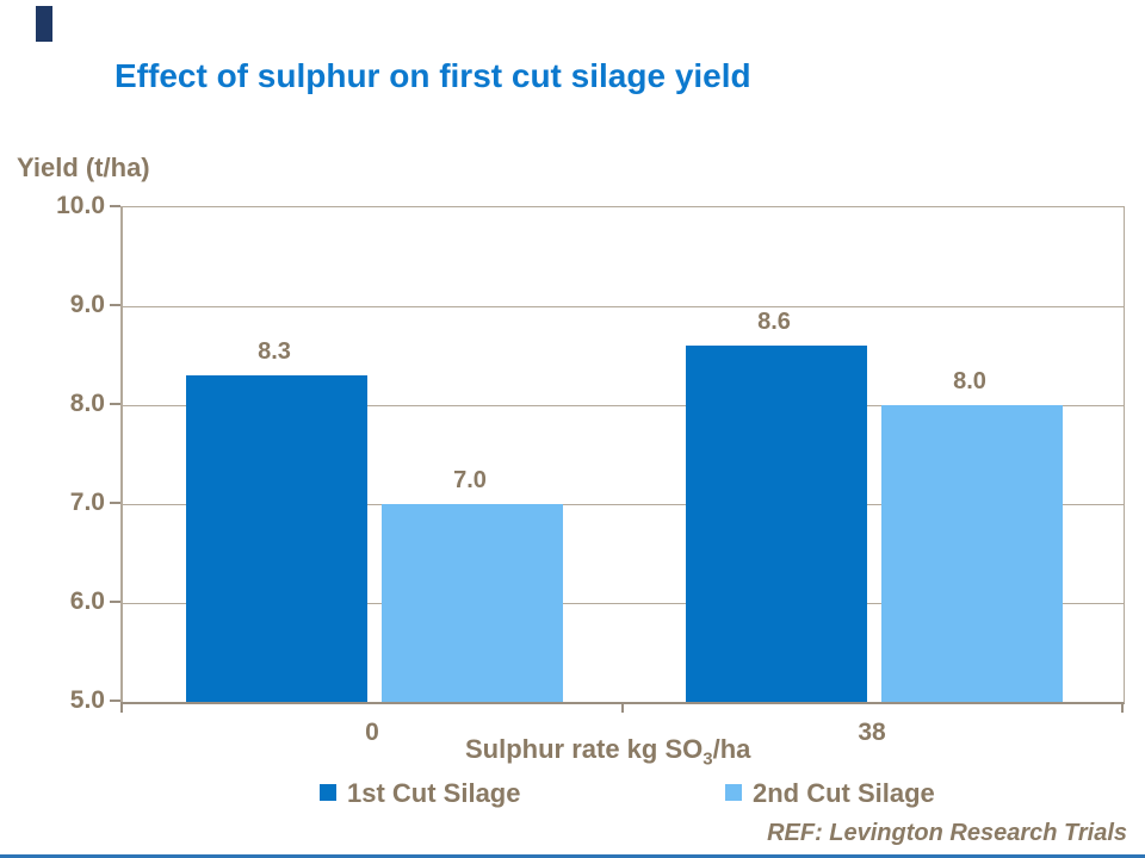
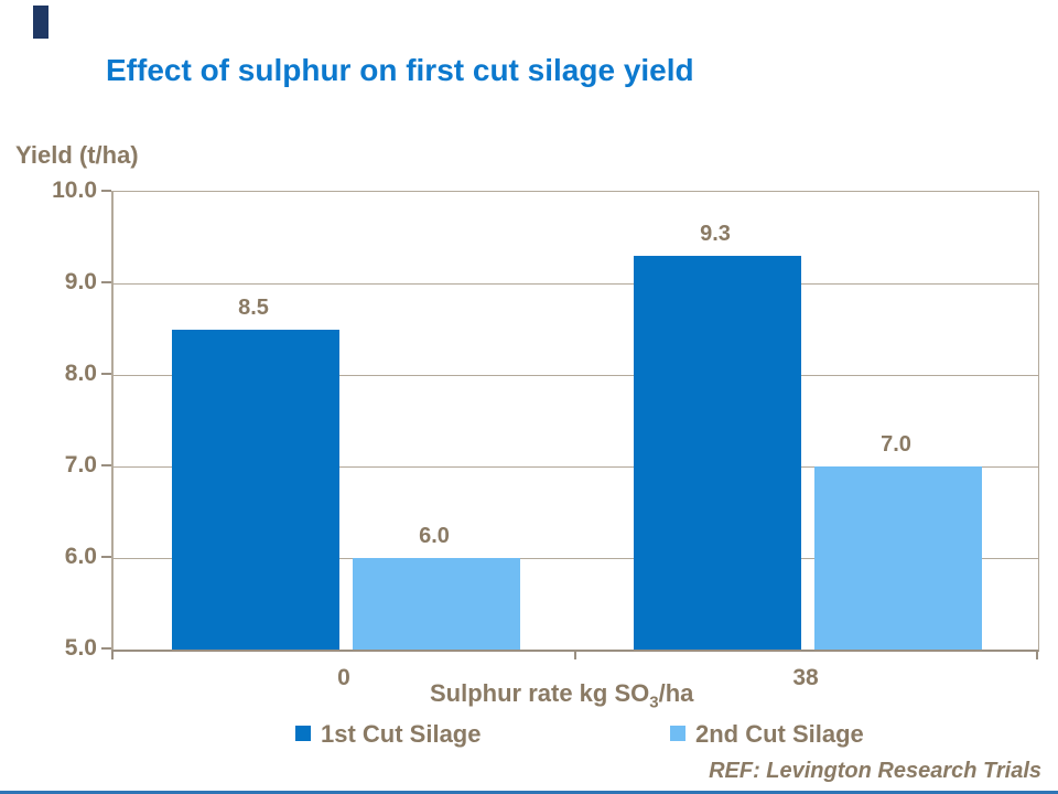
1st Cut Silage/0: 8.3 -> 8.5
2nd Cut Silage/0: 7.0 -> 6.0
1st Cut Silage/38: 8.6 -> 9.3
2nd Cut Silage/38: 8.0 -> 7.0
